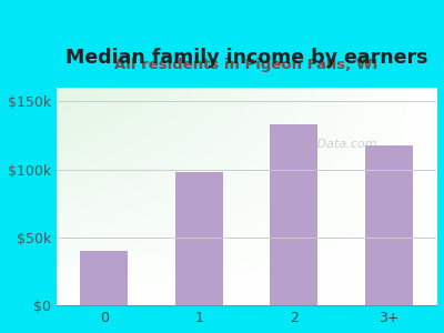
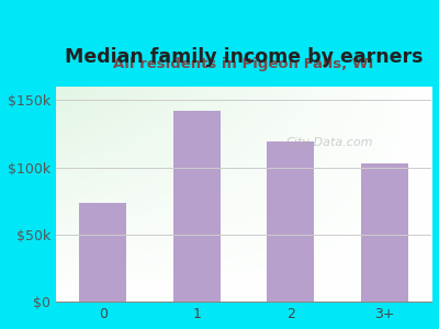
0: $40k -> $74k
1: $98k -> $142k
2: $133k -> $119k
3+: $118k -> $103k
